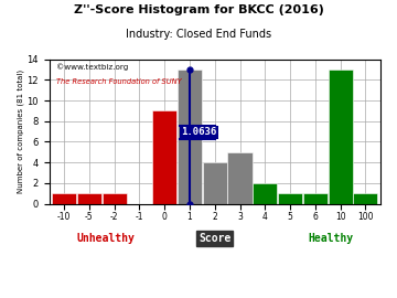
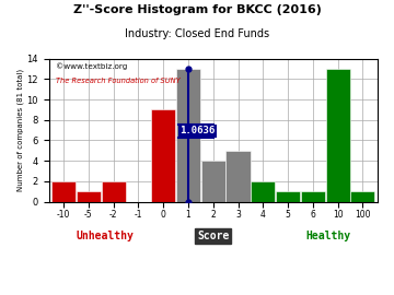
-10: 1 -> 2
-2: 1 -> 2
